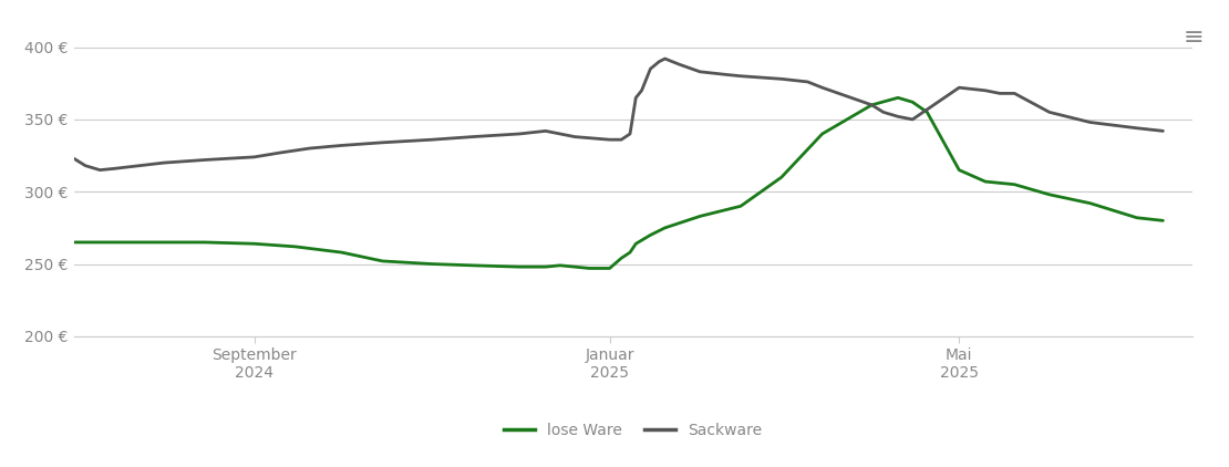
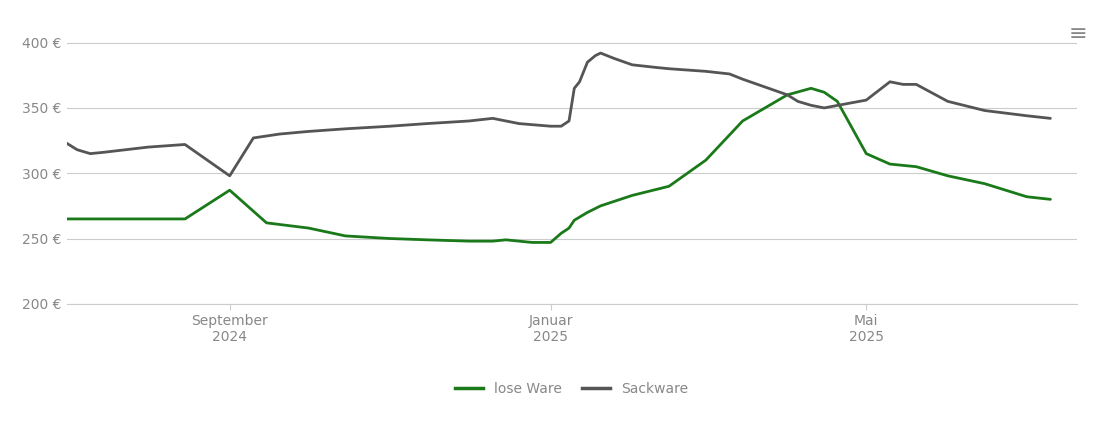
lose Ware/September 2024: 264 € -> 287 €
Sackware/September 2024: 324 € -> 298 €
Sackware/Mai 2025: 372 € -> 356 €
